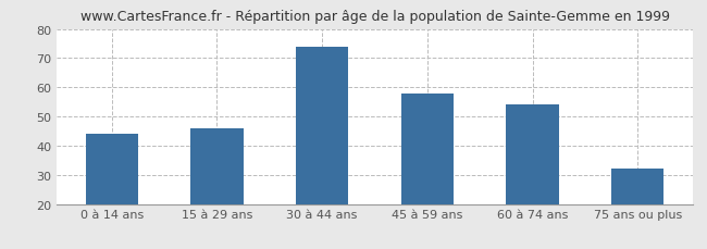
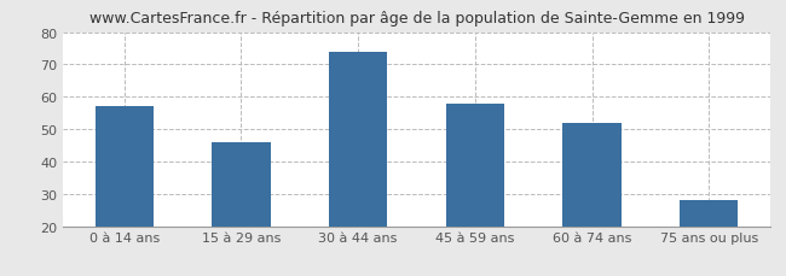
0 à 14 ans: 44 -> 57
60 à 74 ans: 54 -> 52
75 ans ou plus: 32 -> 28
